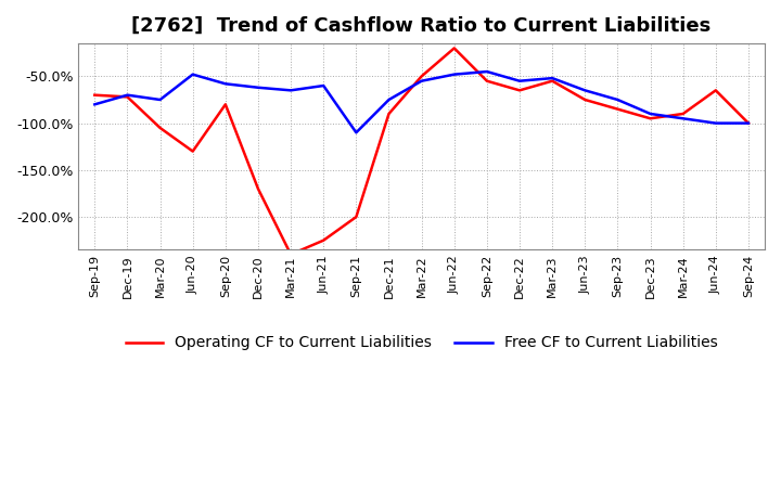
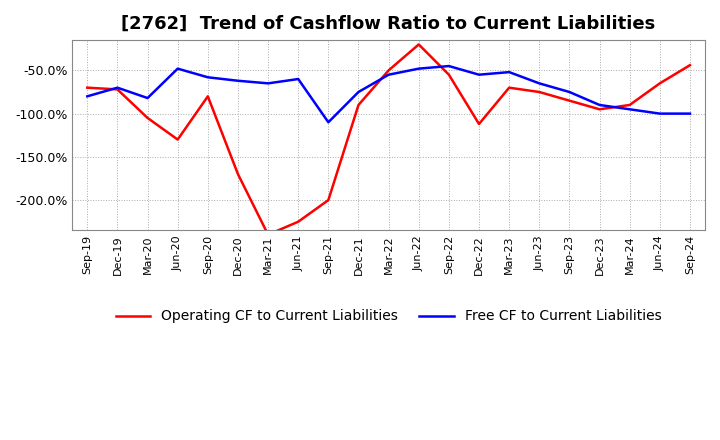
Free CF to Current Liabilities/Mar-20: -75% -> -82%
Operating CF to Current Liabilities/Dec-22: -65% -> -112%
Operating CF to Current Liabilities/Mar-23: -55% -> -70%
Operating CF to Current Liabilities/Sep-24: -100% -> -44%
